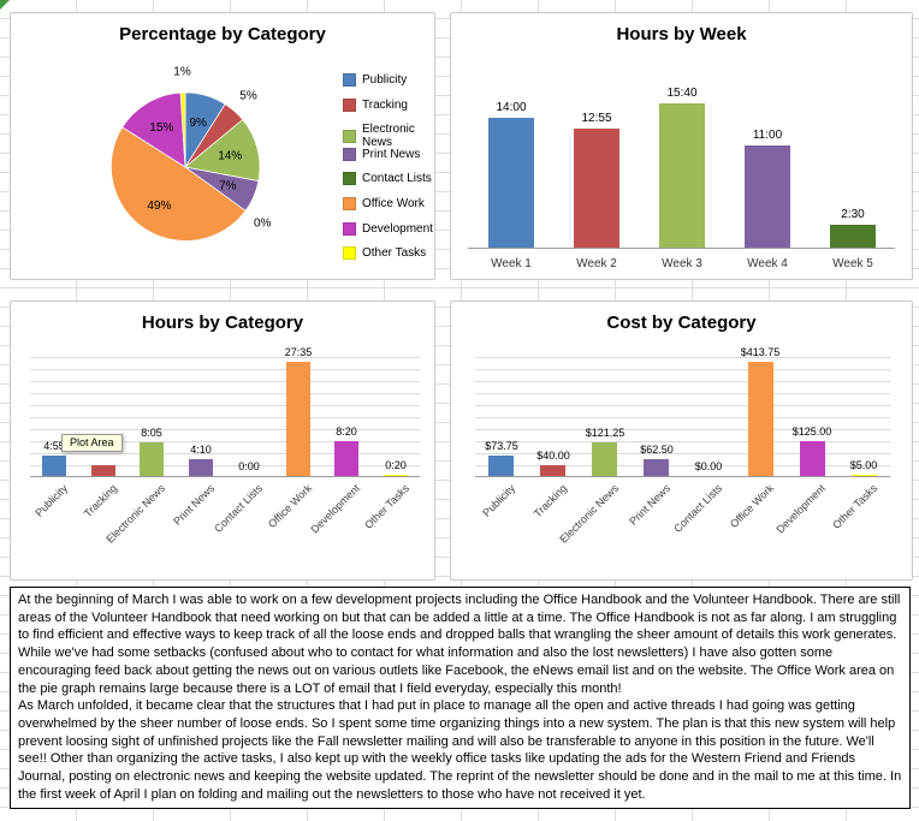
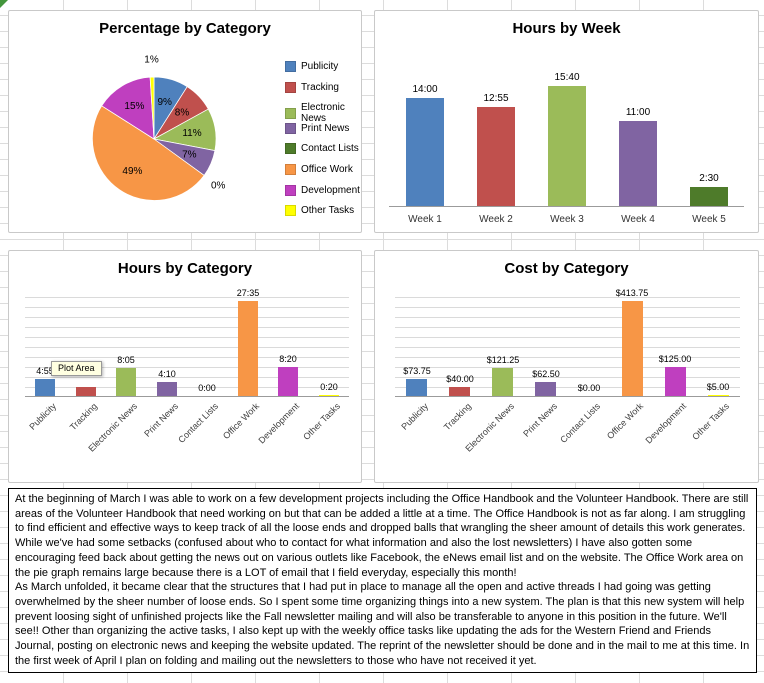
Percentage by Category/Tracking: 5% -> 8%
Percentage by Category/Electronic News: 14% -> 11%
